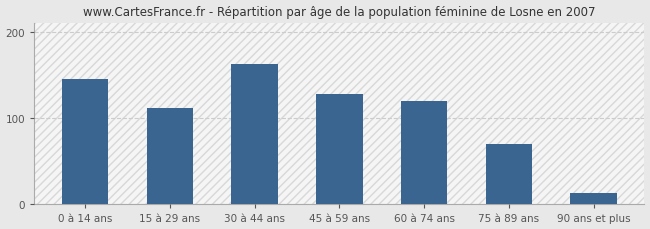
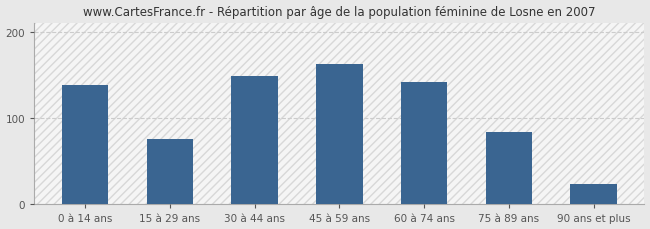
0 à 14 ans: 145 -> 138
15 à 29 ans: 112 -> 76
30 à 44 ans: 163 -> 148
45 à 59 ans: 128 -> 162
60 à 74 ans: 120 -> 142
75 à 89 ans: 70 -> 84
90 ans et plus: 13 -> 24
